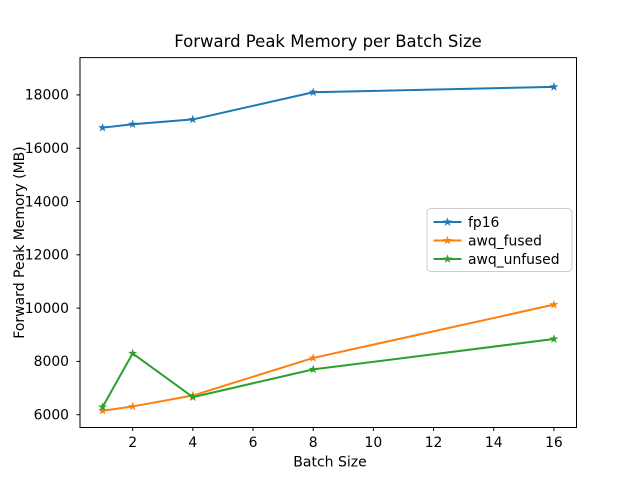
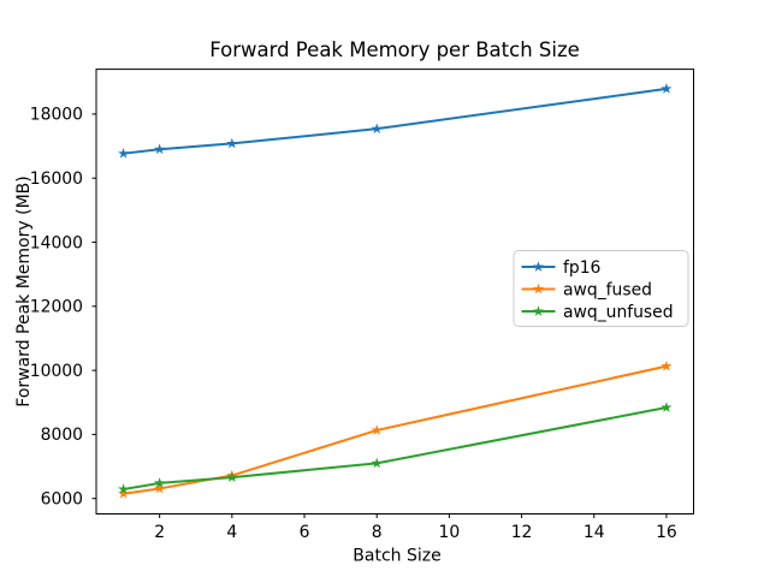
awq_unfused/2: 8300 -> 6500
fp16/8: 18100 -> 17500
awq_unfused/8: 7700 -> 7100
fp16/16: 18300 -> 18800
